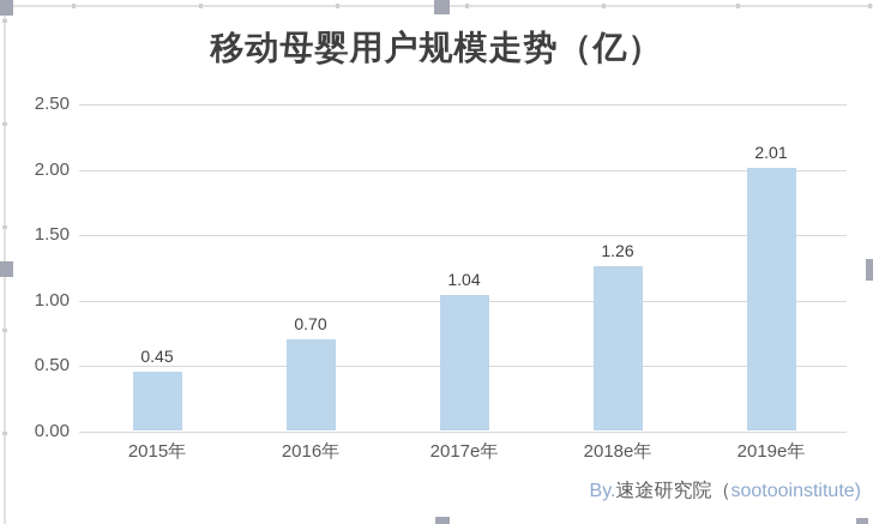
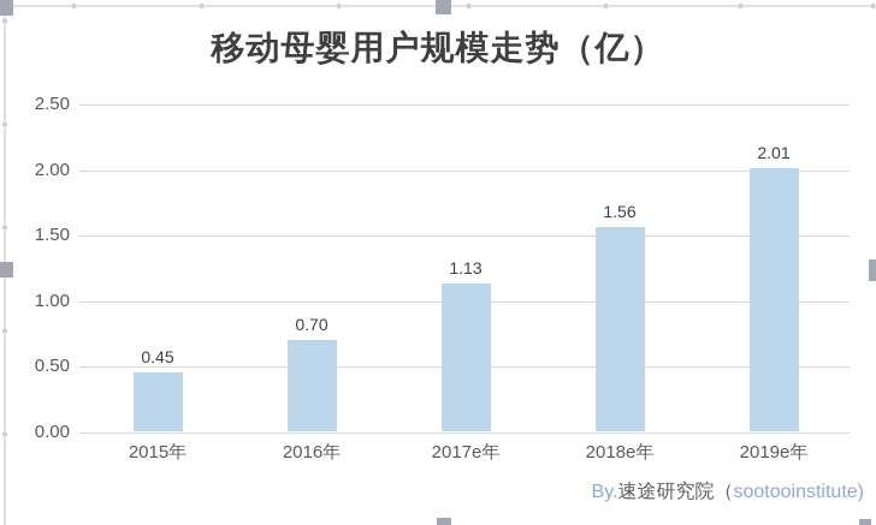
2017e年: 1.04 -> 1.13
2018e年: 1.26 -> 1.56
